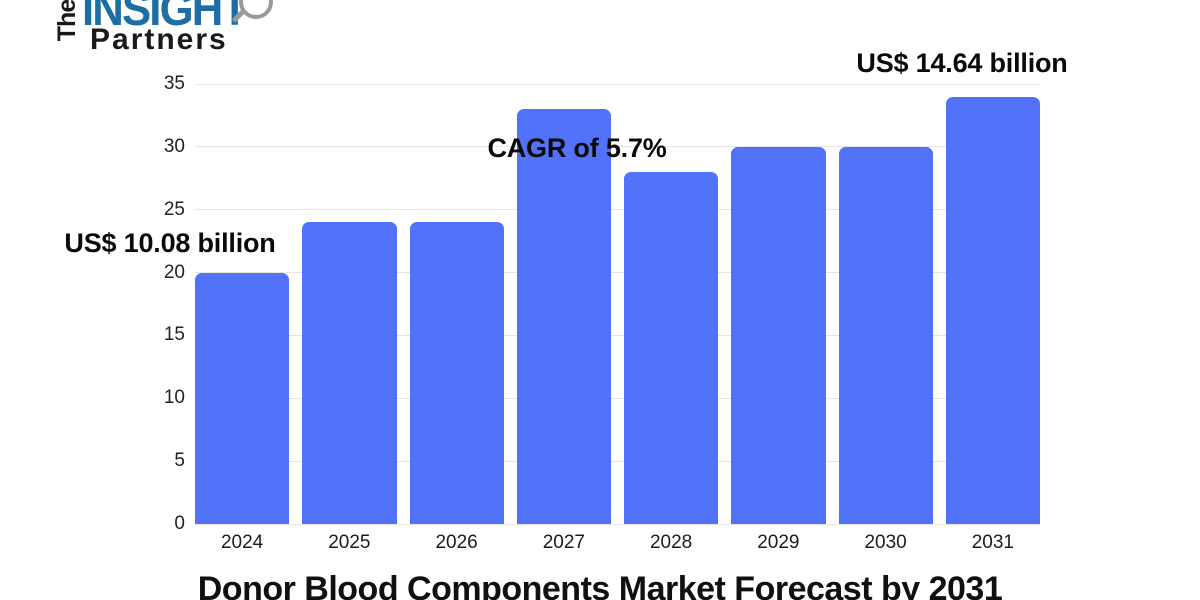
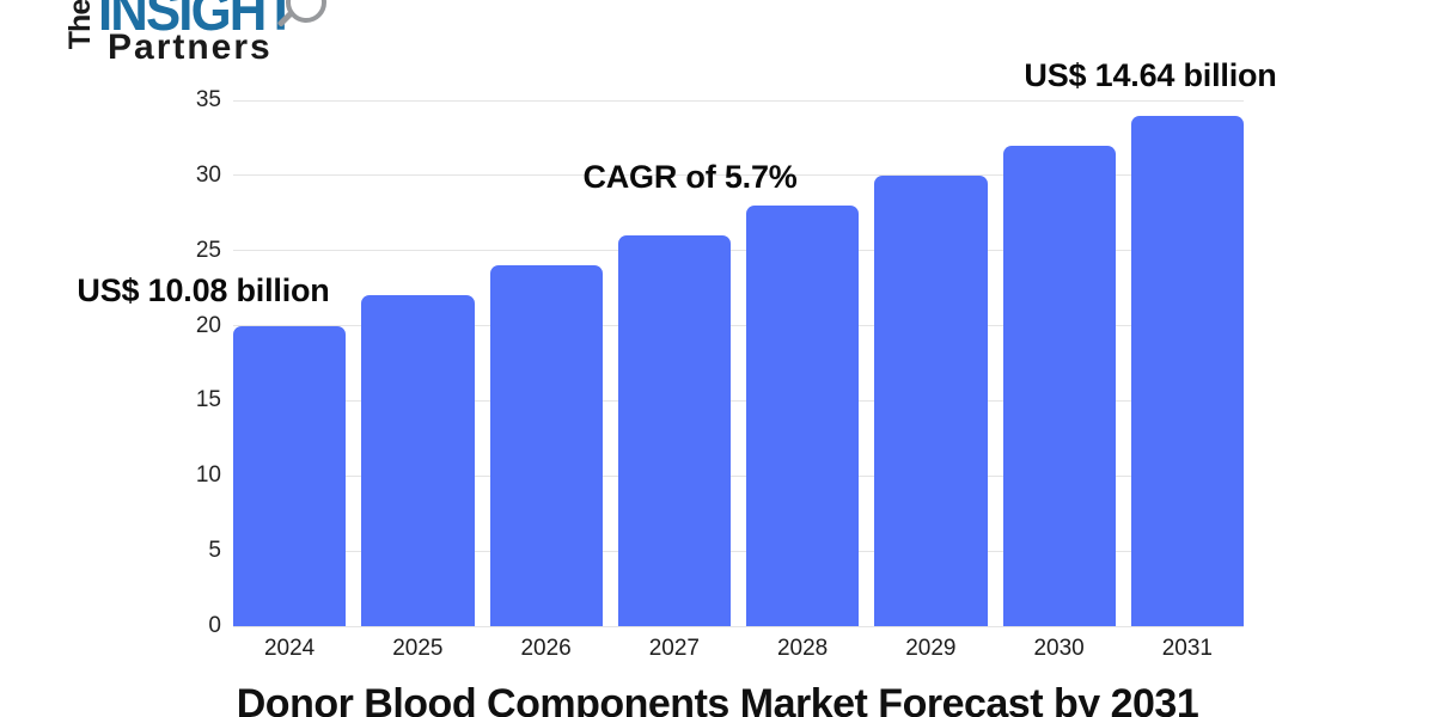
2025: 24 -> 22
2027: 33 -> 26
2030: 30 -> 32
